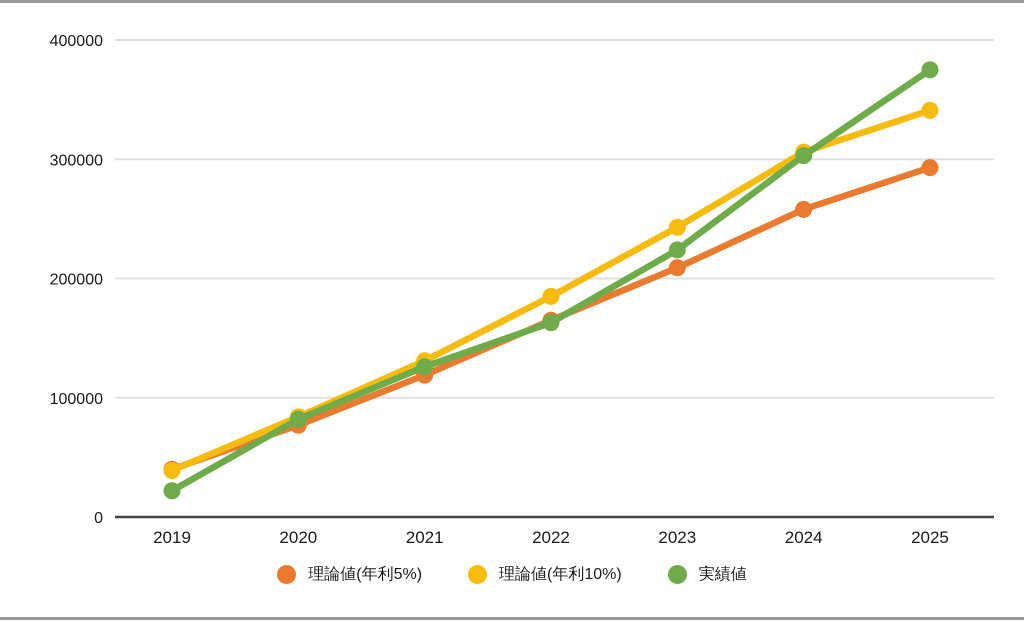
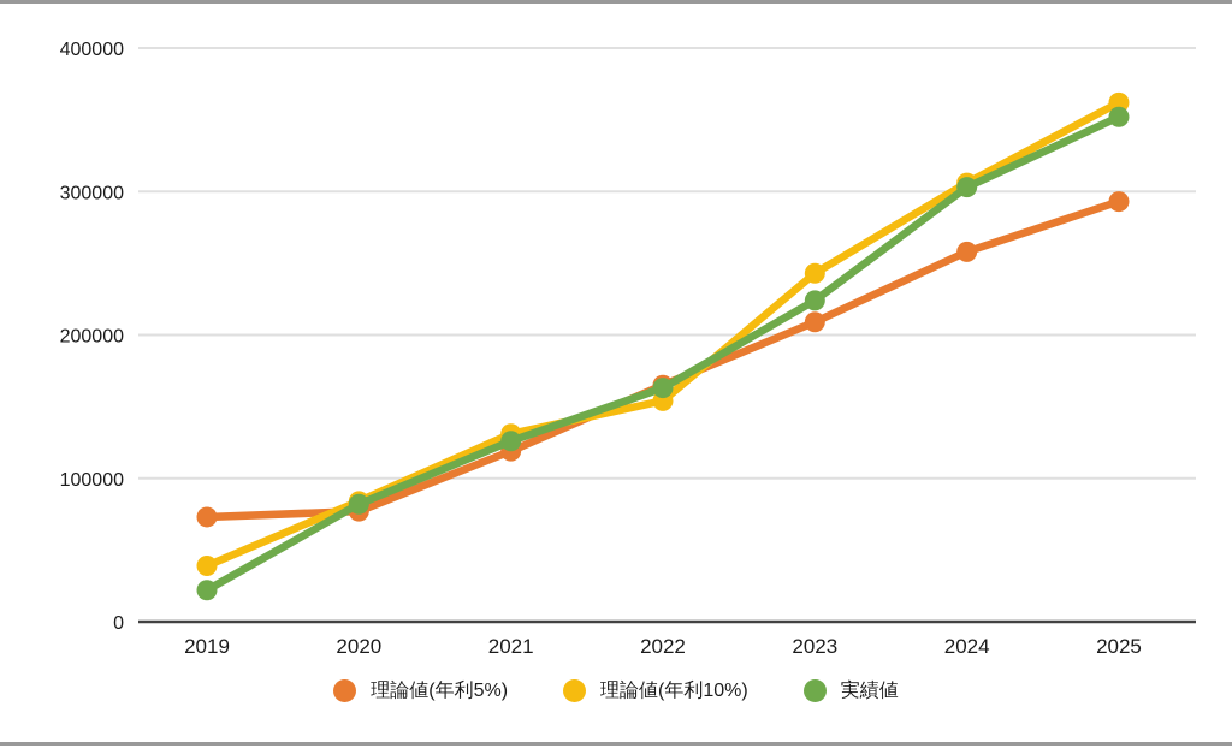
理論値(年利5%)/2019: 40000 -> 73000
理論値(年利10%)/2022: 185000 -> 154000
理論値(年利10%)/2025: 341000 -> 362000
実績値/2025: 375000 -> 352000
